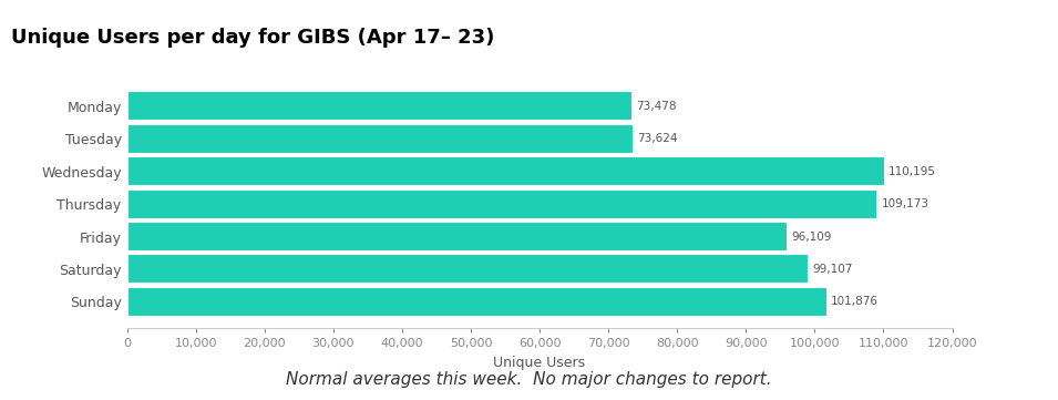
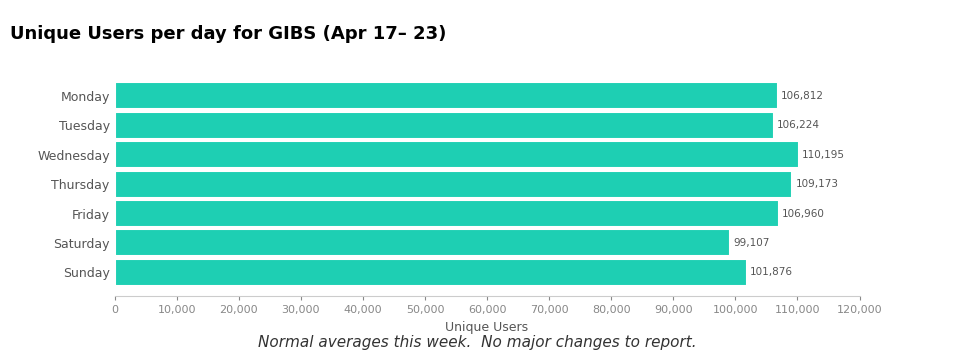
Monday: 73,478 -> 106,812
Tuesday: 73,624 -> 106,224
Friday: 96,109 -> 106,960
